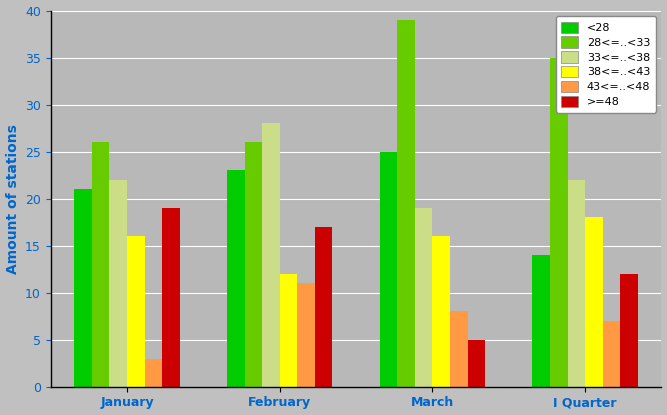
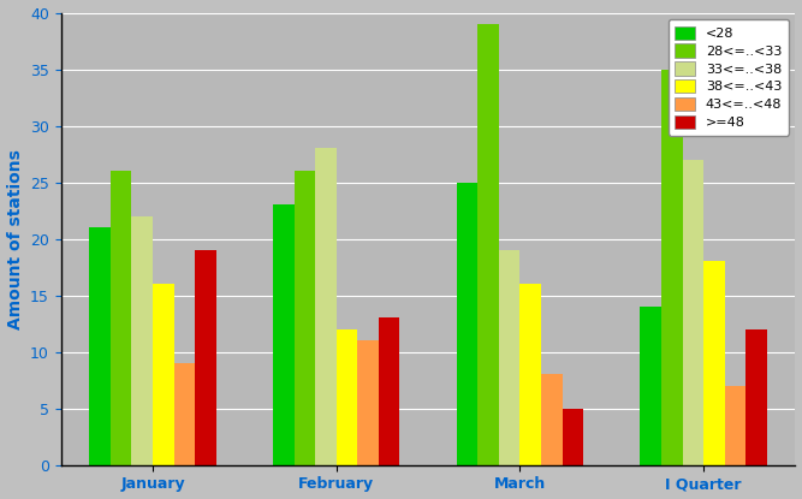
43<=..<48/January: 3 -> 9
>=48/February: 17 -> 13
33<=..<38/I Quarter: 22 -> 27
